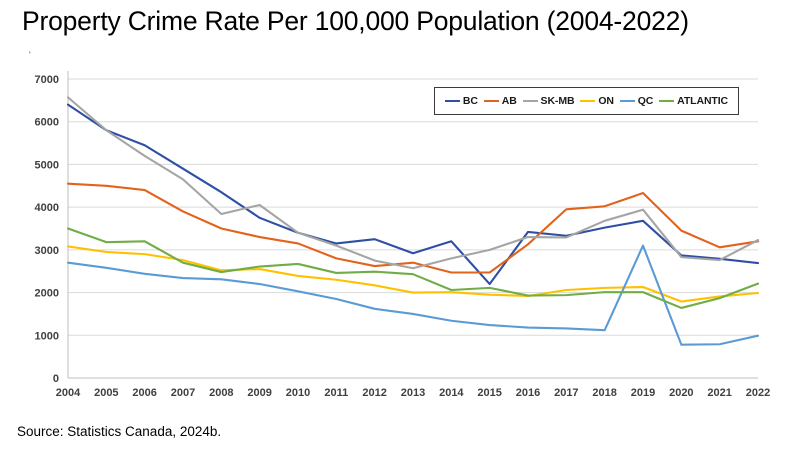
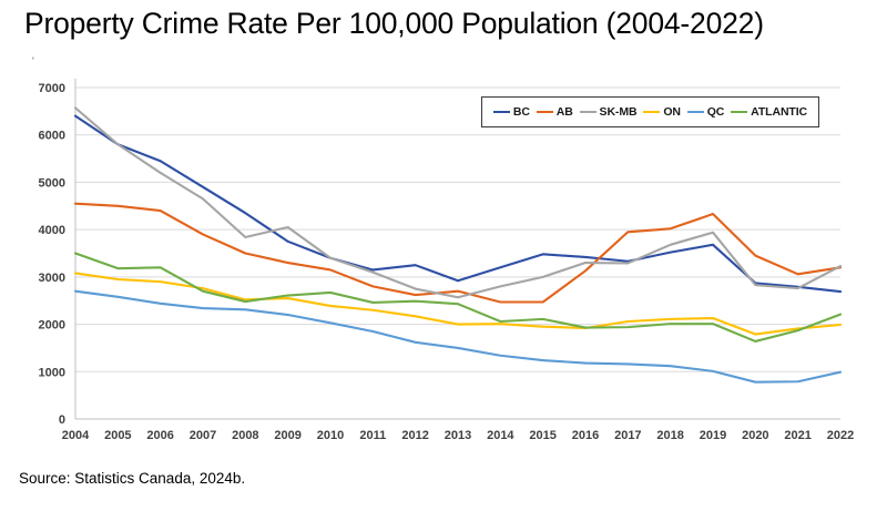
BC/2015: 2200 -> 3500
QC/2019: 3100 -> 1000
